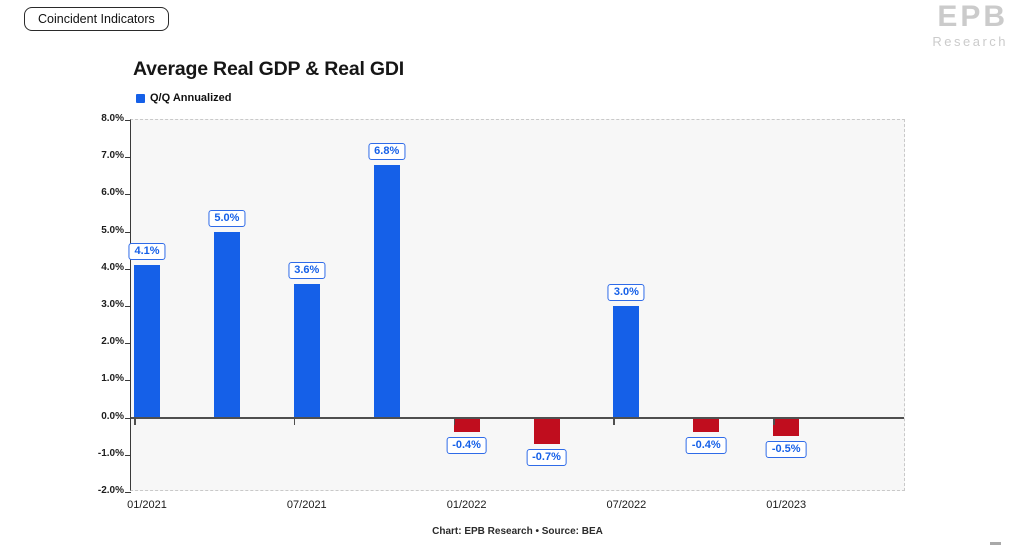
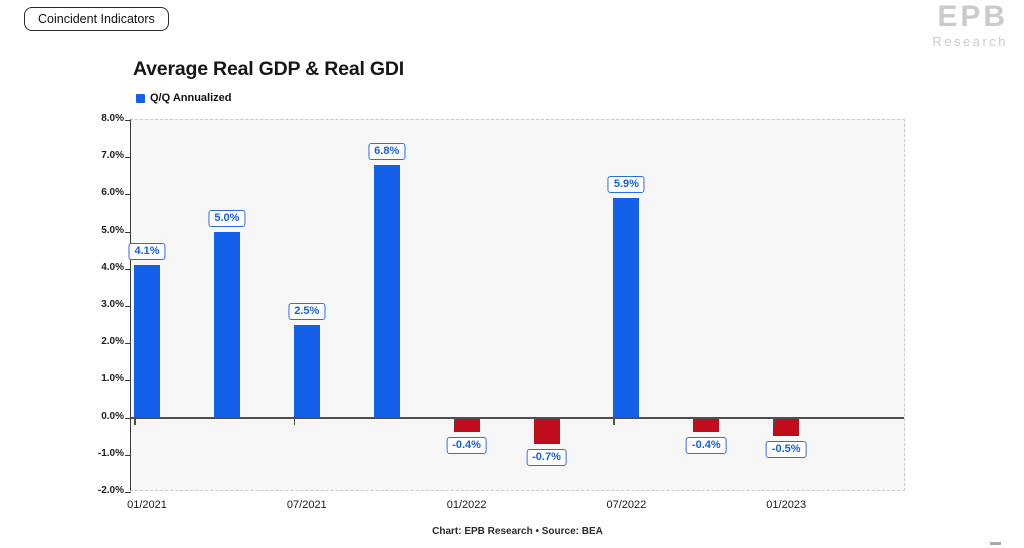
07/2021: 3.6% -> 2.5%
07/2022: 3.0% -> 5.9%
